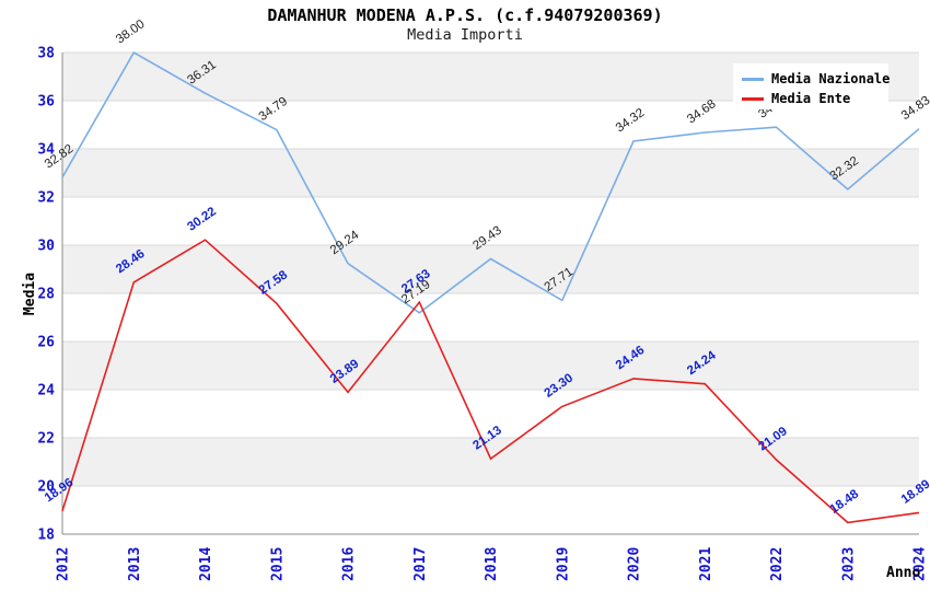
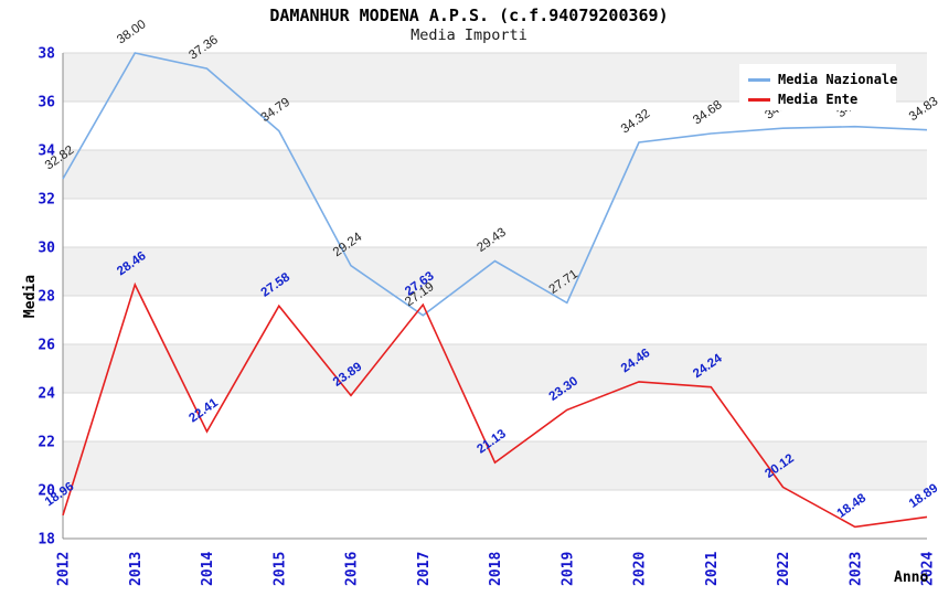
Media Nazionale/2014: 36.31 -> 37.36
Media Ente/2014: 30.22 -> 22.41
Media Ente/2022: 21.09 -> 20.12
Media Nazionale/2023: 32.32 -> 34.97
